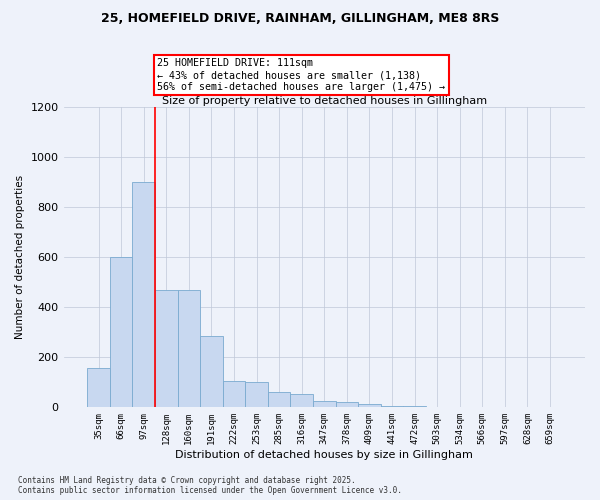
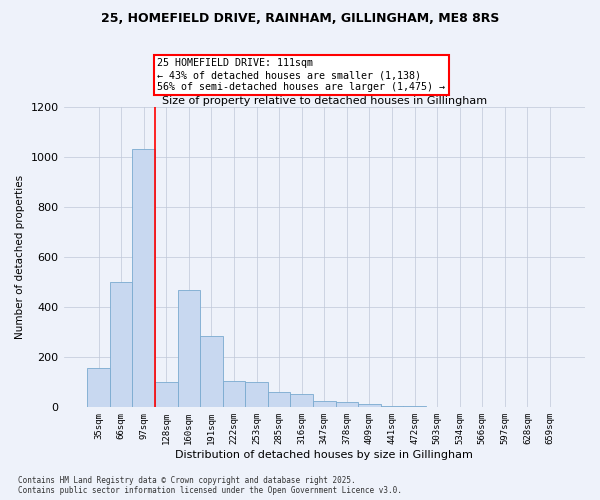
66sqm: 600 -> 500
97sqm: 900 -> 1030
128sqm: 470 -> 100
